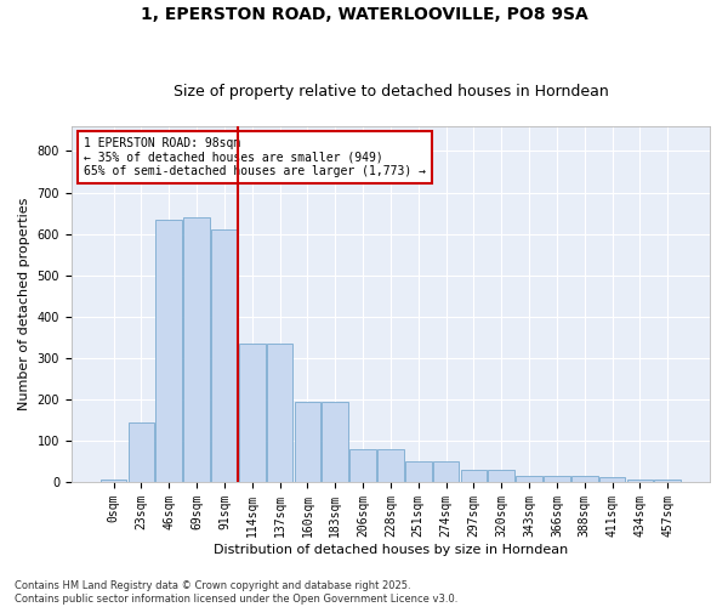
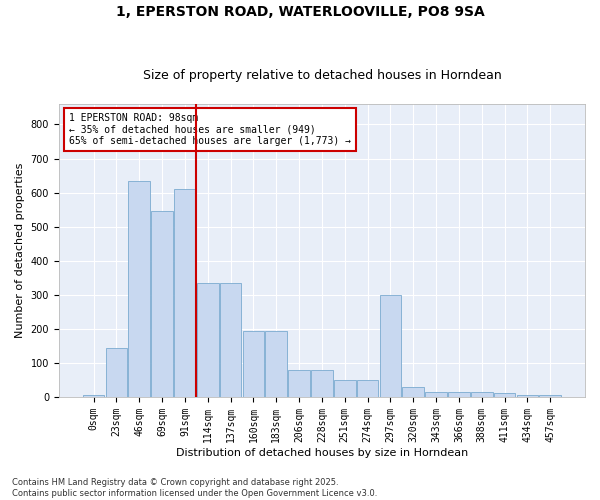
69sqm: 640 -> 545
297sqm: 30 -> 300
